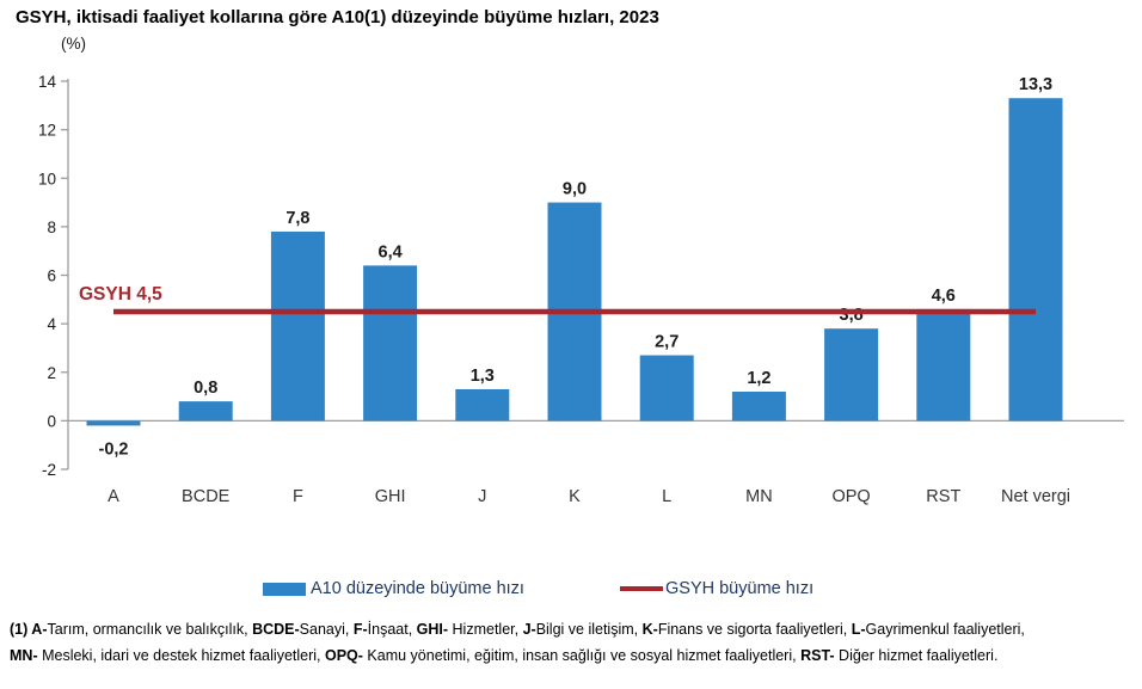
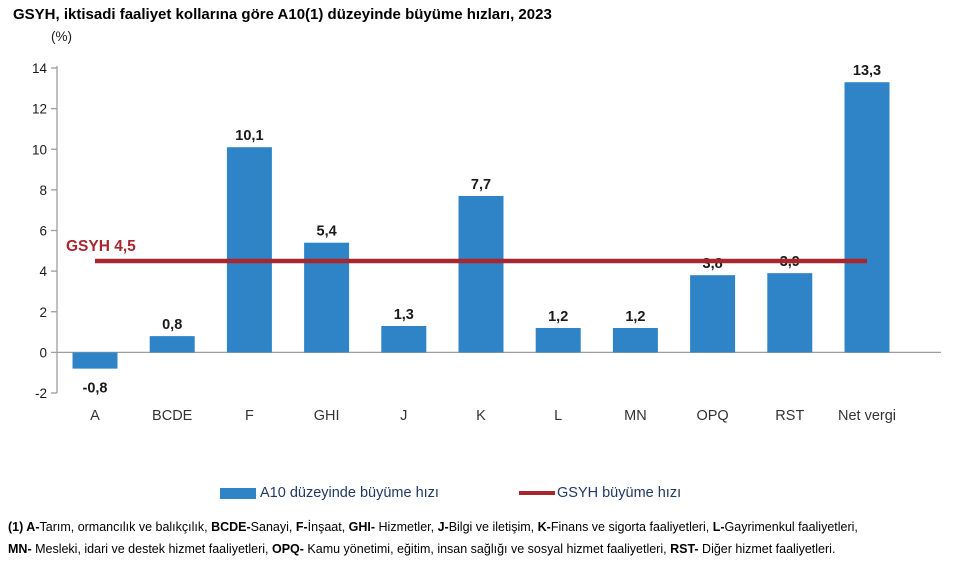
A: -0,2 -> -0,8
F: 7,8 -> 10,1
GHI: 6,4 -> 5,4
K: 9,0 -> 7,7
L: 2,7 -> 1,2
RST: 4,6 -> 3,9
